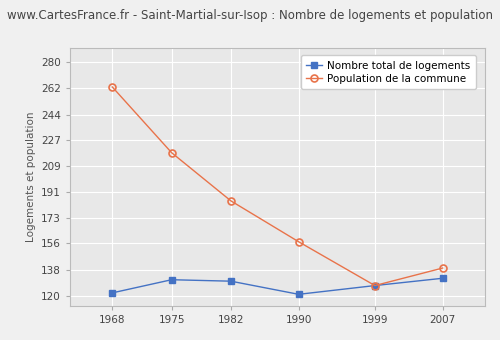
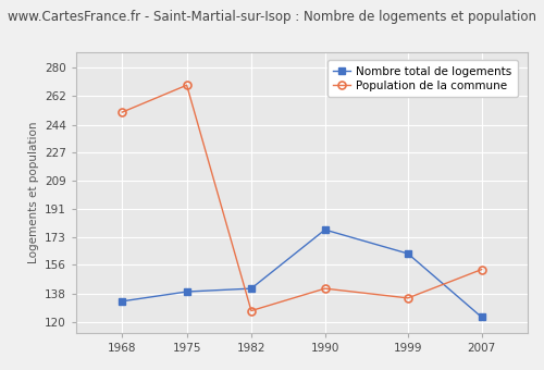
Nombre total de logements/1968: 122 -> 133
Population de la commune/1968: 263 -> 252
Nombre total de logements/1975: 131 -> 139
Population de la commune/1975: 218 -> 269
Nombre total de logements/1982: 130 -> 141
Population de la commune/1982: 185 -> 127
Nombre total de logements/1990: 121 -> 178
Population de la commune/1990: 157 -> 141
Nombre total de logements/1999: 127 -> 163
Population de la commune/1999: 127 -> 135
Nombre total de logements/2007: 132 -> 123
Population de la commune/2007: 139 -> 153
